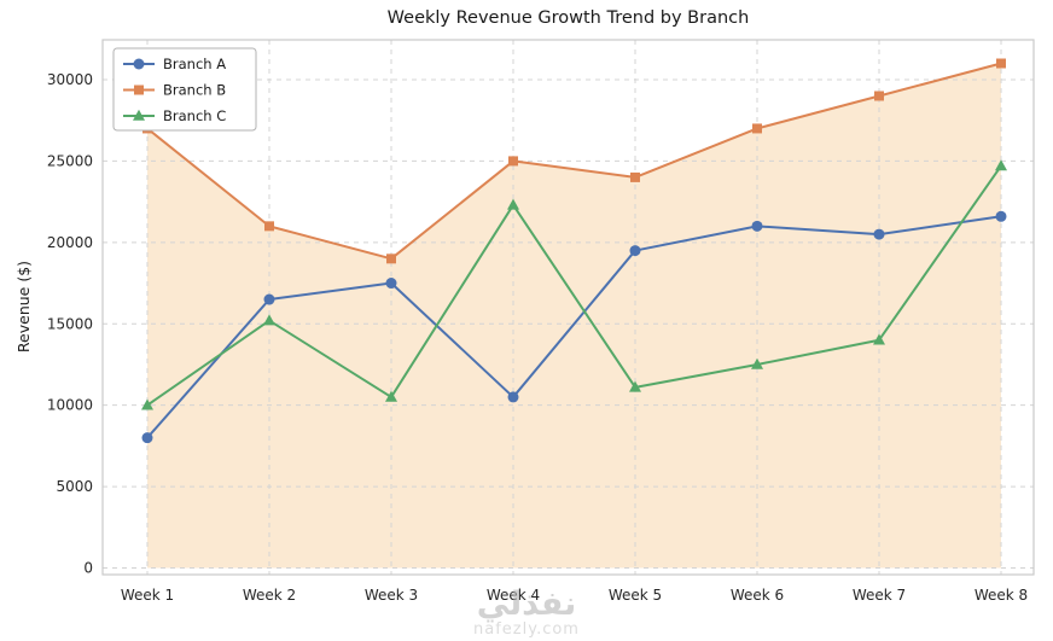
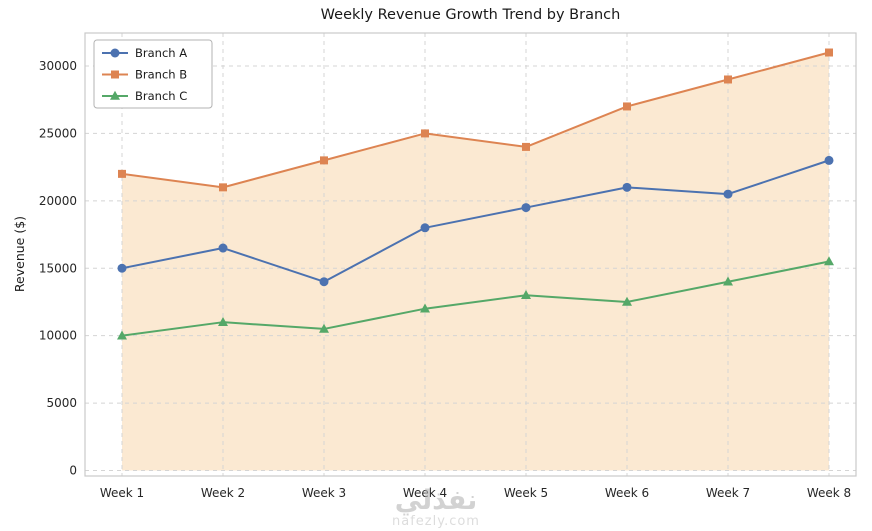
Branch A/Week 1: 8000 -> 15000
Branch B/Week 1: 27000 -> 22000
Branch C/Week 2: 15200 -> 11000
Branch A/Week 3: 17500 -> 14000
Branch B/Week 3: 19000 -> 23000
Branch A/Week 4: 10500 -> 18000
Branch C/Week 4: 22300 -> 12000
Branch C/Week 5: 11100 -> 13000
Branch A/Week 8: 21600 -> 23000
Branch C/Week 8: 24700 -> 15500
